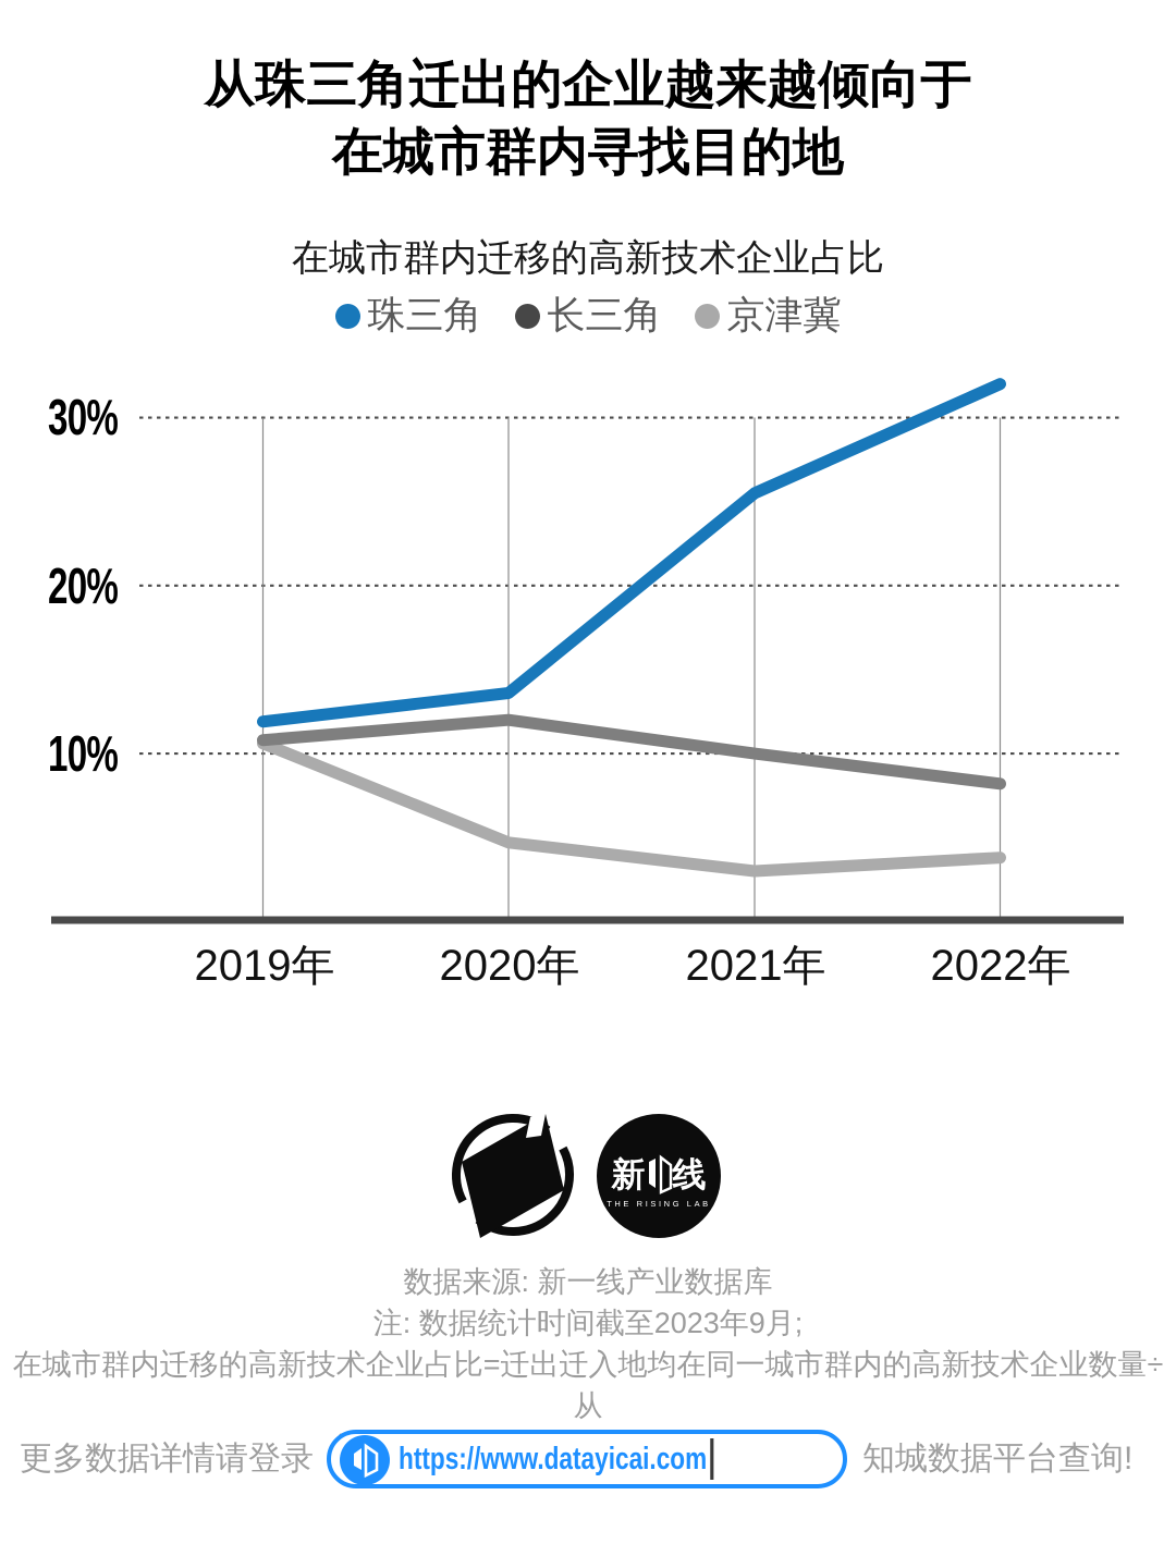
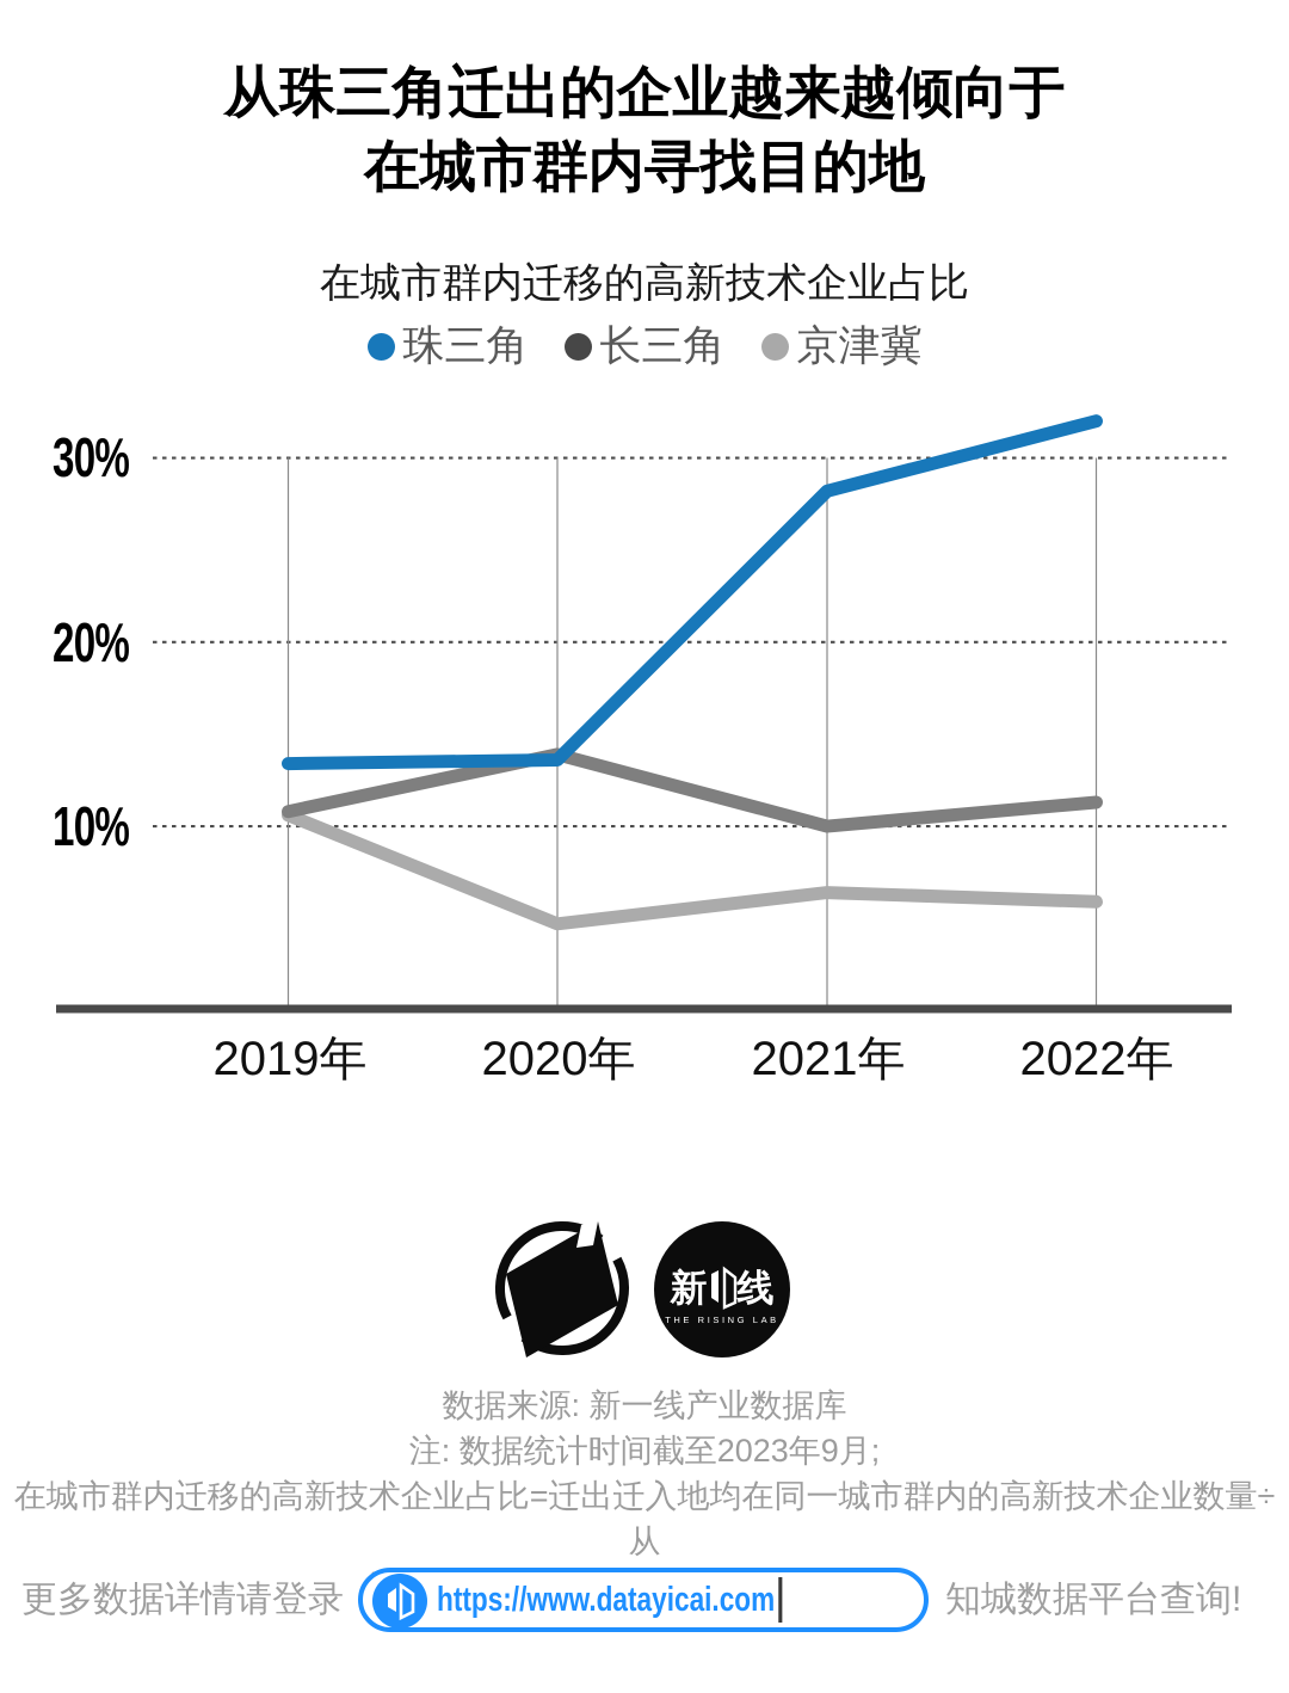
珠三角/2019年: 11.9% -> 13.4%
长三角/2020年: 12.0% -> 13.9%
珠三角/2021年: 25.5% -> 28.2%
京津冀/2021年: 3.0% -> 6.4%
长三角/2022年: 8.2% -> 11.3%
京津冀/2022年: 3.8% -> 5.9%
